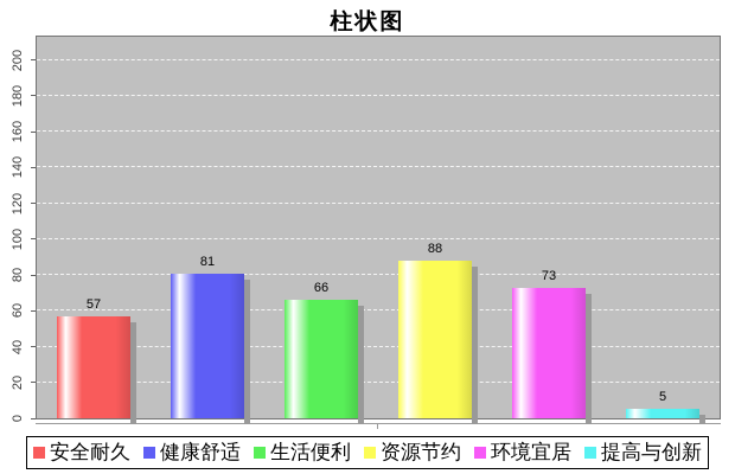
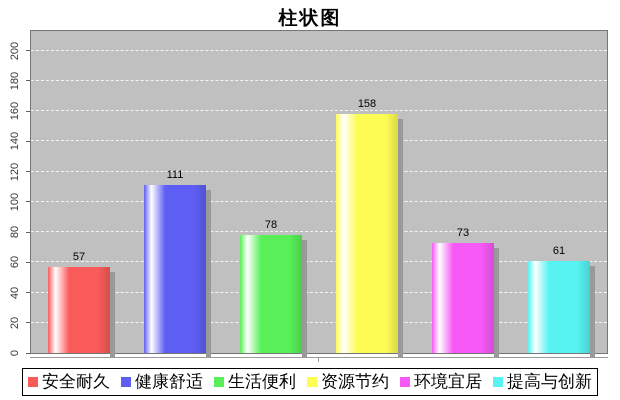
健康舒适: 81 -> 111
生活便利: 66 -> 78
资源节约: 88 -> 158
提高与创新: 5 -> 61
